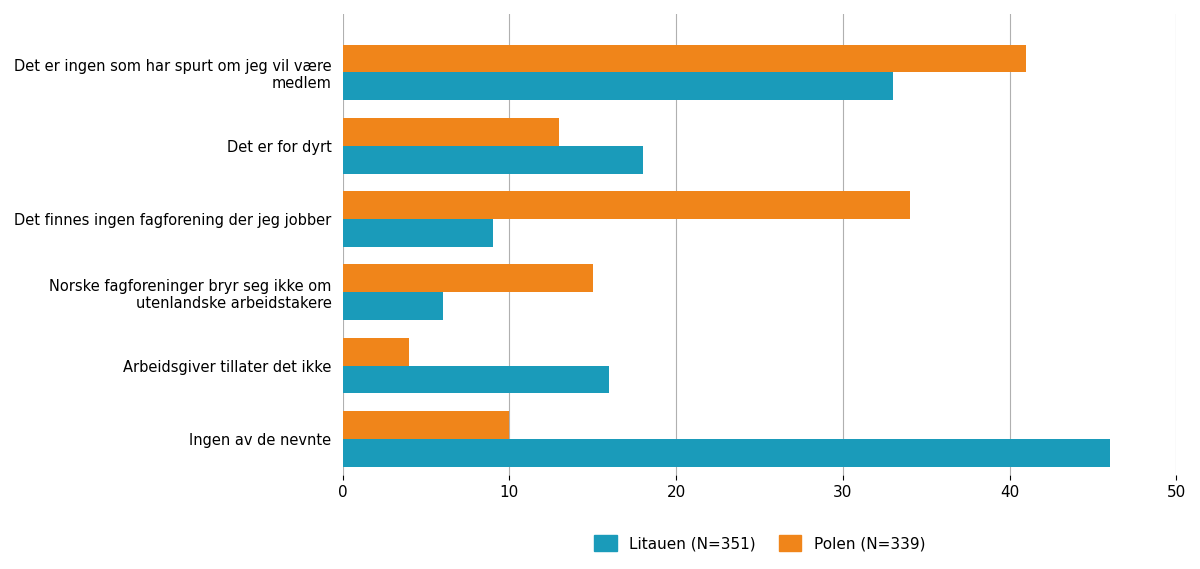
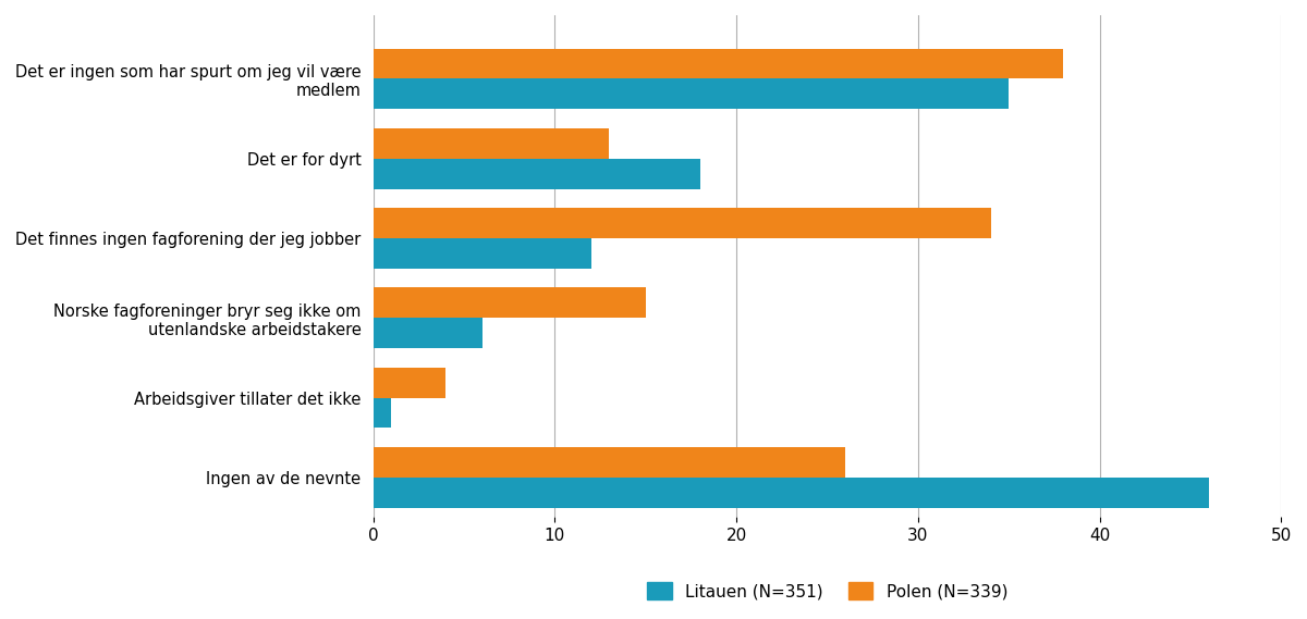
Polen (N=339)/Det er ingen som har spurt om jeg vil være medlem: 41 -> 38
Litauen (N=351)/Det er ingen som har spurt om jeg vil være medlem: 33 -> 35
Litauen (N=351)/Det finnes ingen fagforening der jeg jobber: 9 -> 12
Litauen (N=351)/Arbeidsgiver tillater det ikke: 16 -> 1
Polen (N=339)/Ingen av de nevnte: 10 -> 26
